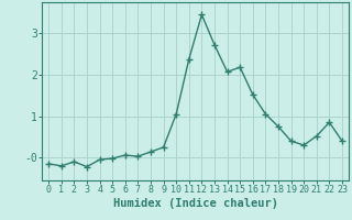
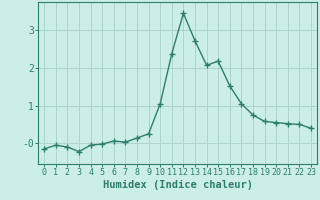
1: -0.20 -> -0.05
19: 0.40 -> 0.58
20: 0.30 -> 0.55
22: 0.85 -> 0.50
